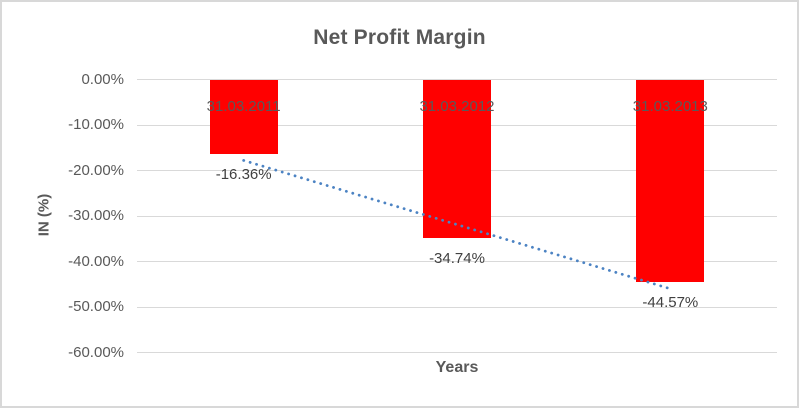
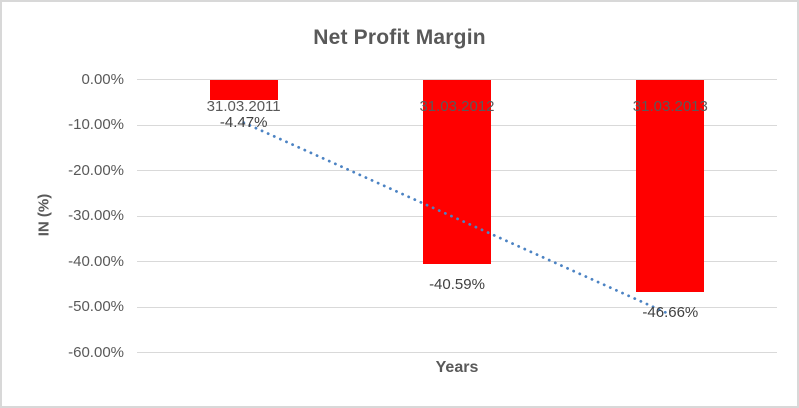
31.03.2011: -16.36% -> -4.47%
31.03.2012: -34.74% -> -40.59%
31.03.2013: -44.57% -> -46.66%
